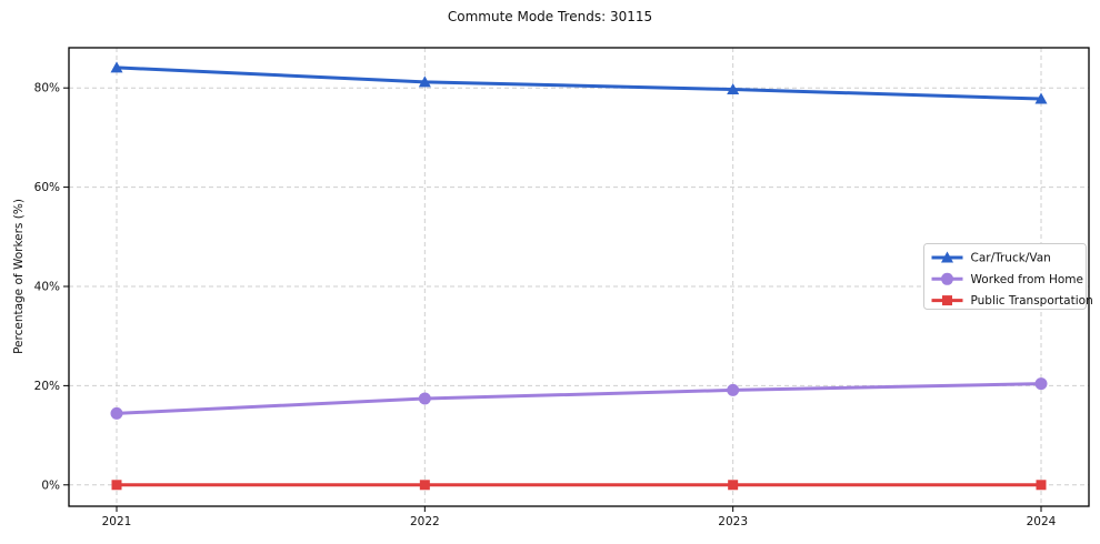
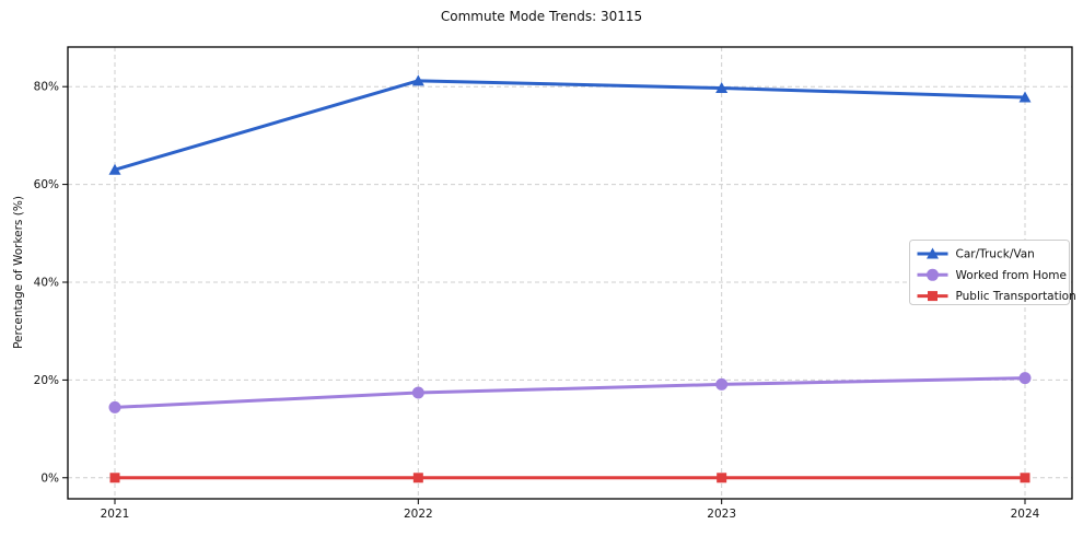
Car/Truck/Van/2021: 84% -> 63%
